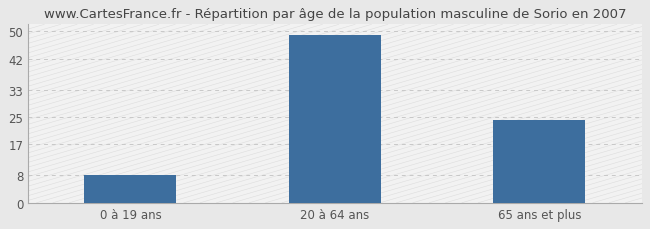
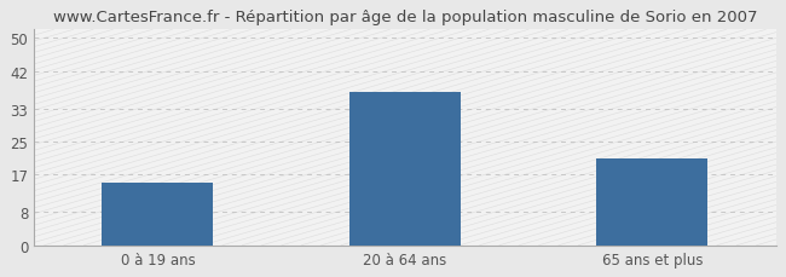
0 à 19 ans: 8 -> 15
20 à 64 ans: 49 -> 37
65 ans et plus: 24 -> 21
